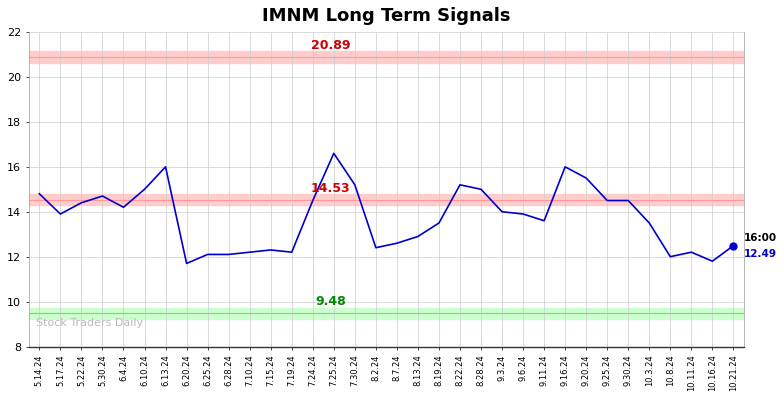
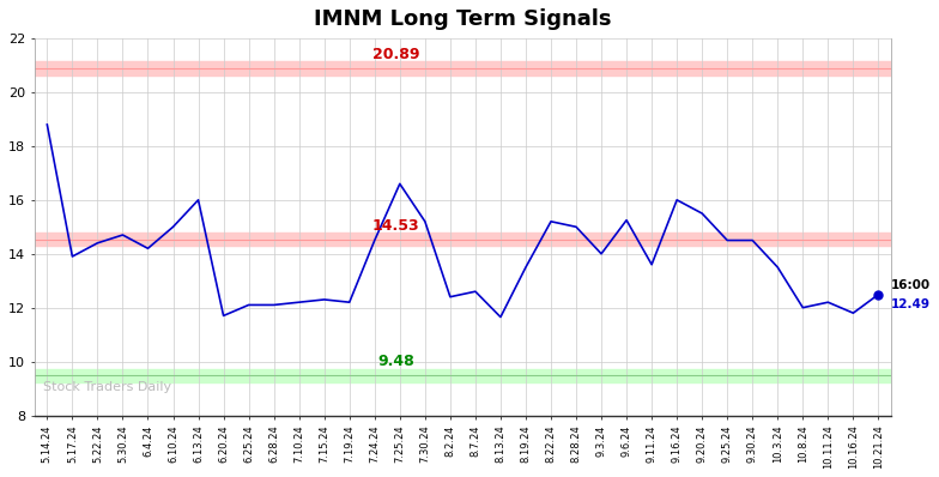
5.14.24: 14.80 -> 18.80
8.13.24: 12.90 -> 11.65
9.6.24: 13.90 -> 15.25
